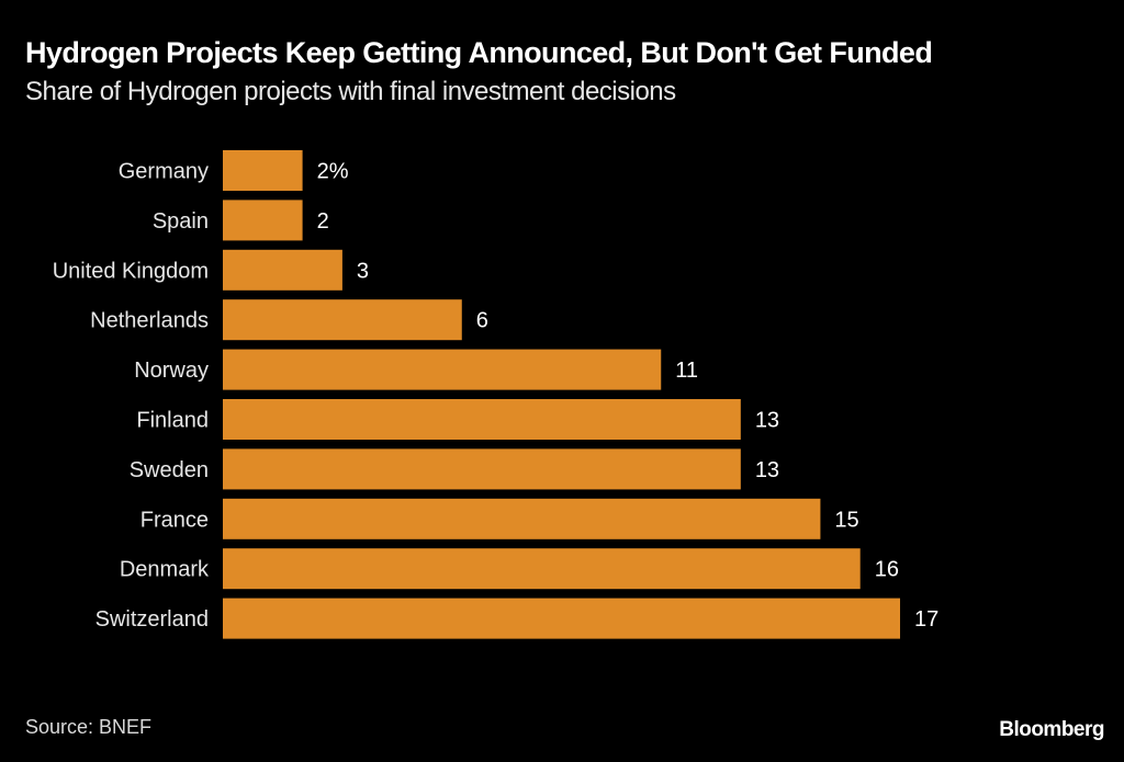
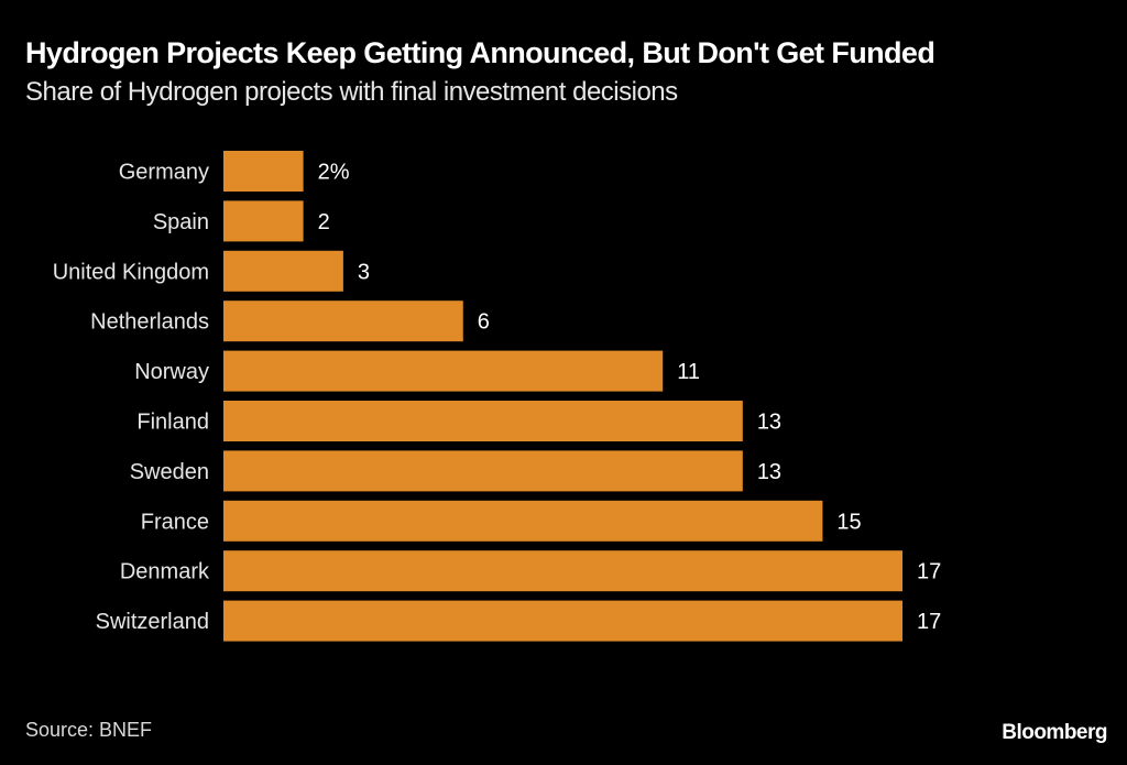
Denmark: 16 -> 17
